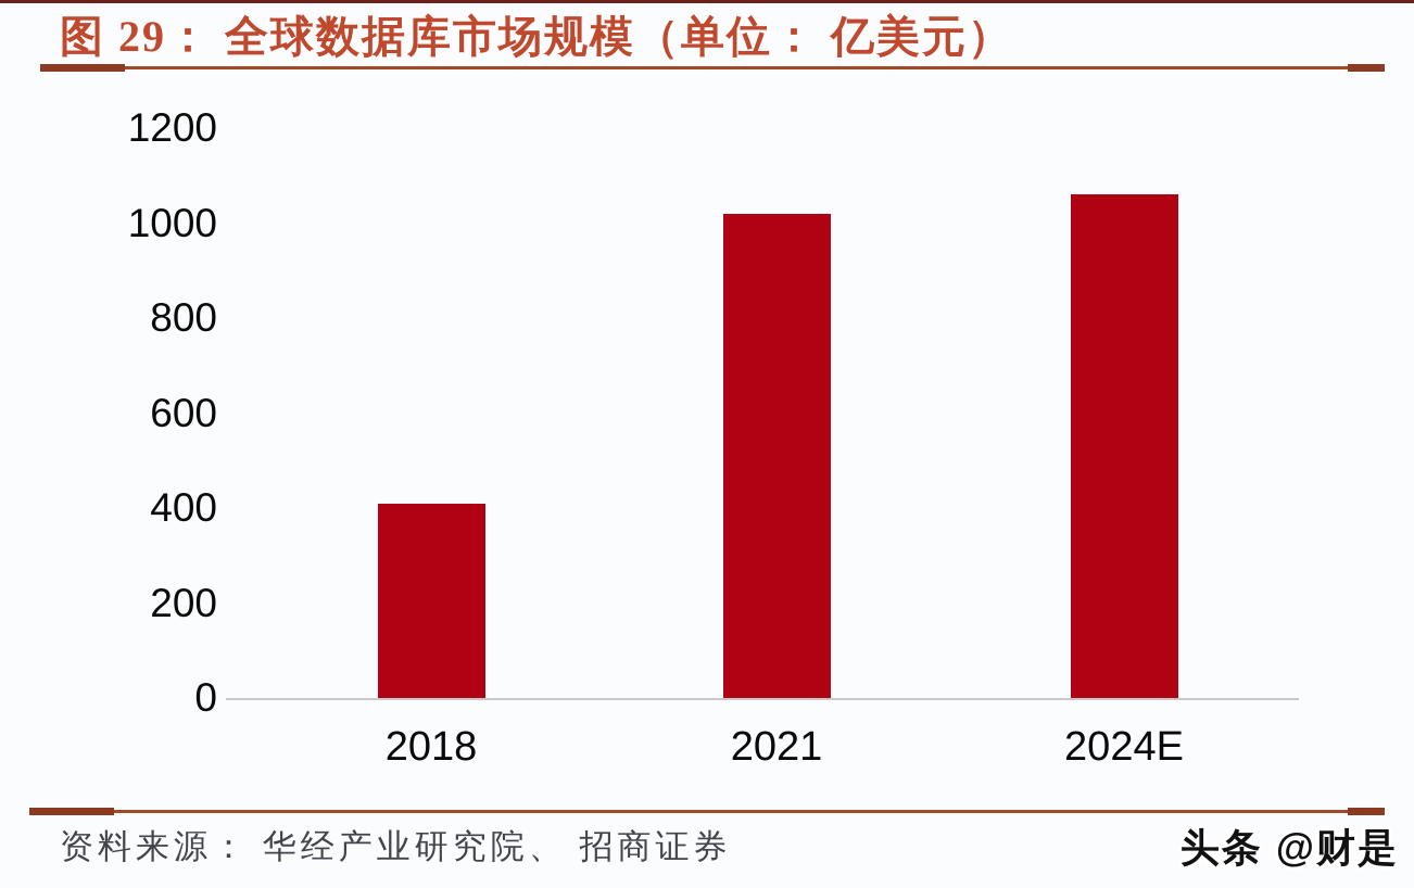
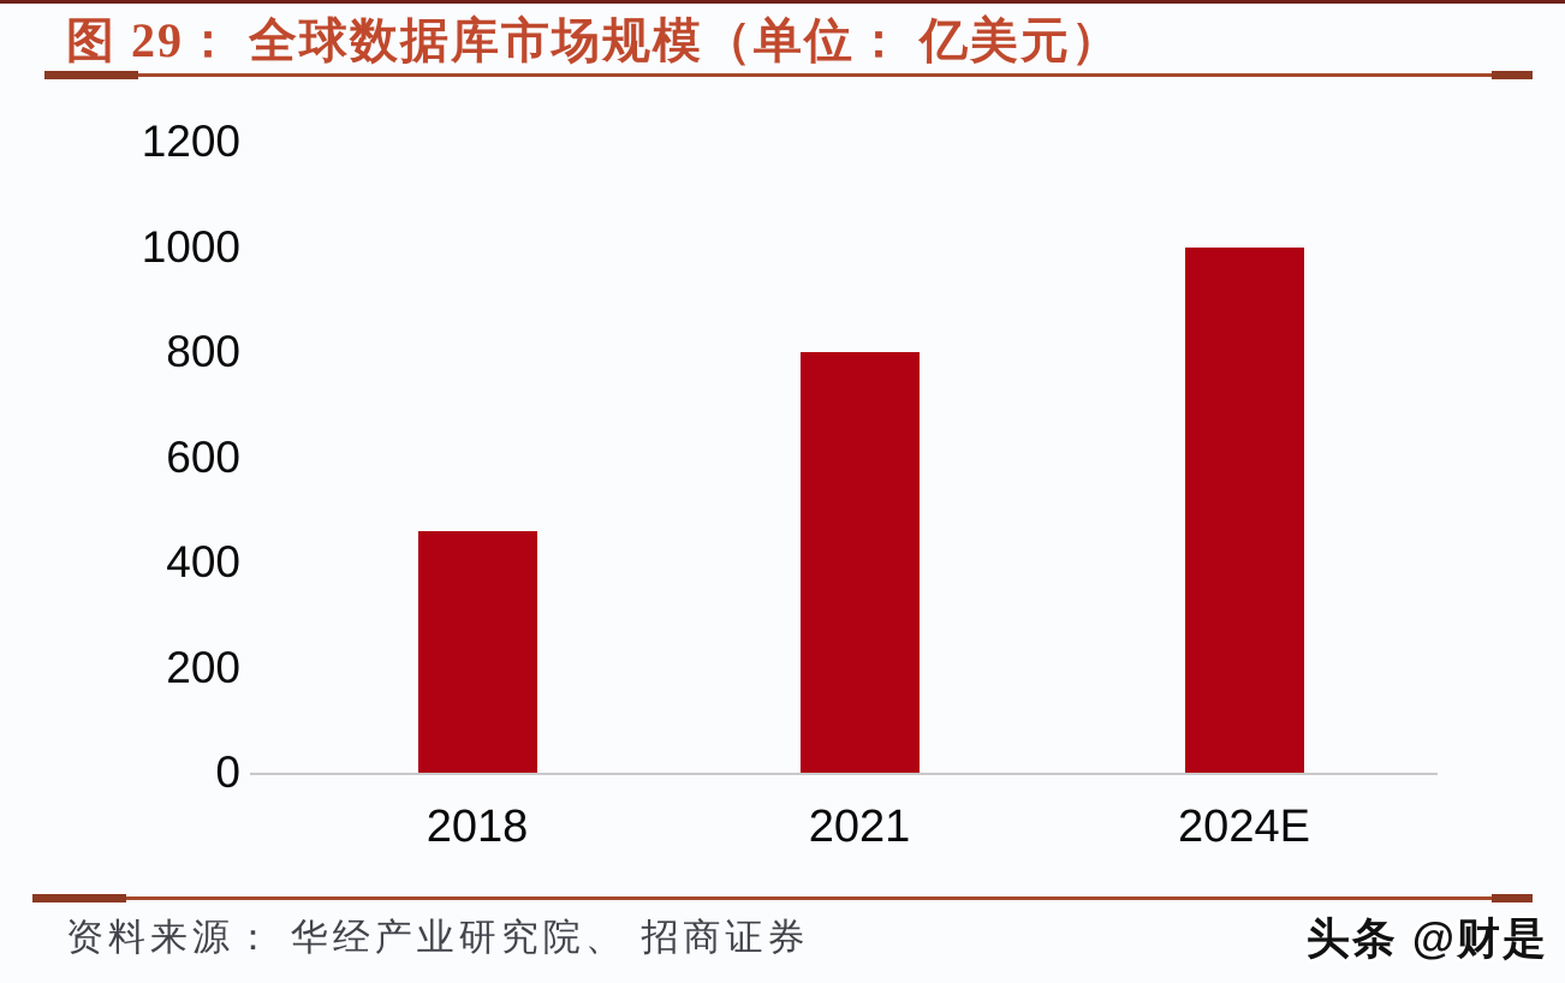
2018: 410 -> 460
2021: 1020 -> 800
2024E: 1060 -> 1000
